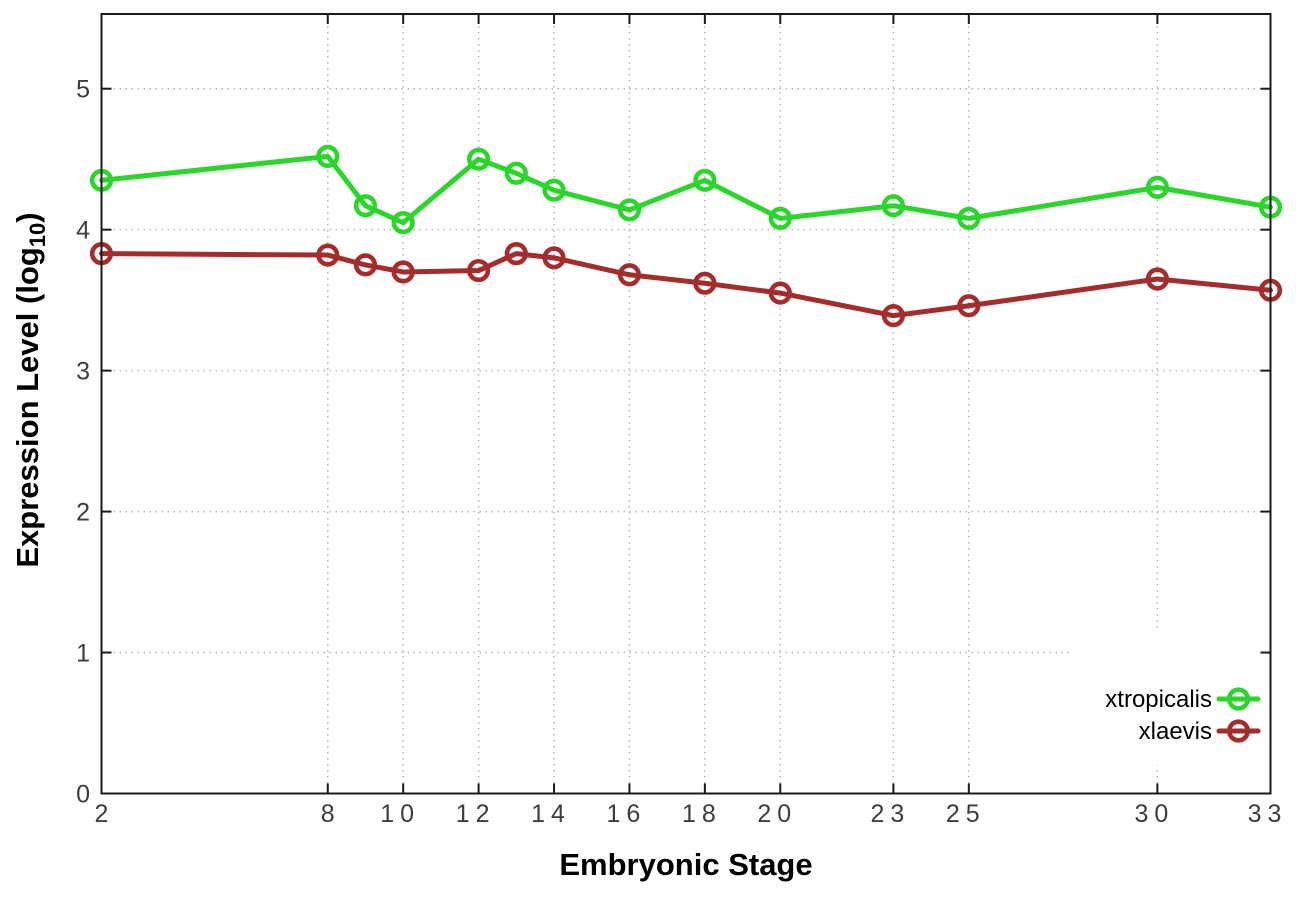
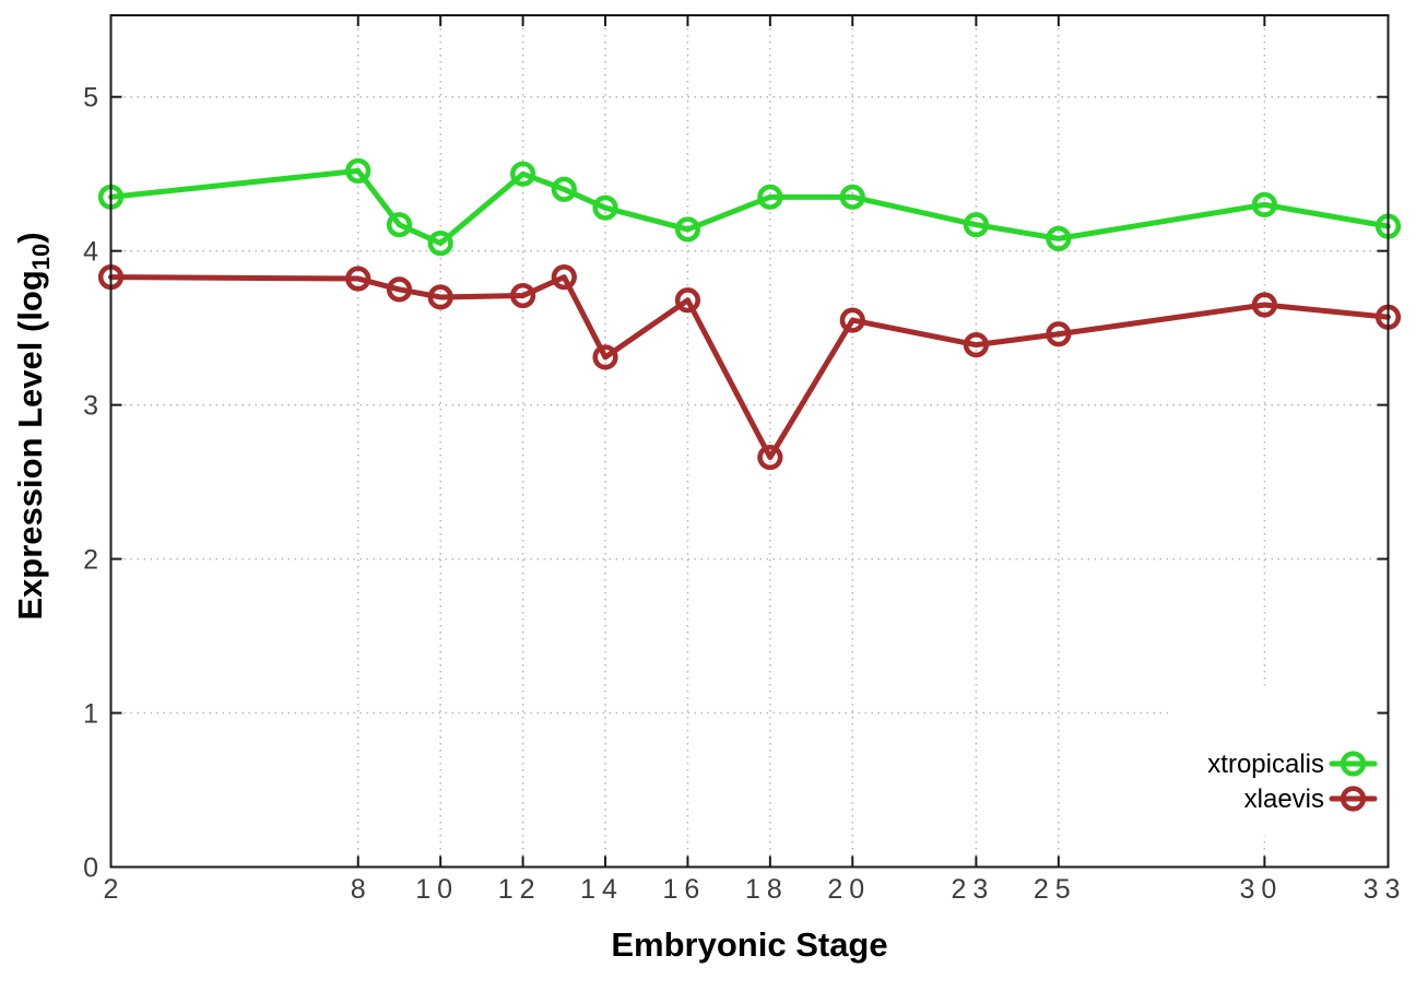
xlaevis/14: 3.80 -> 3.31
xlaevis/18: 3.62 -> 2.66
xtropicalis/20: 4.08 -> 4.35
